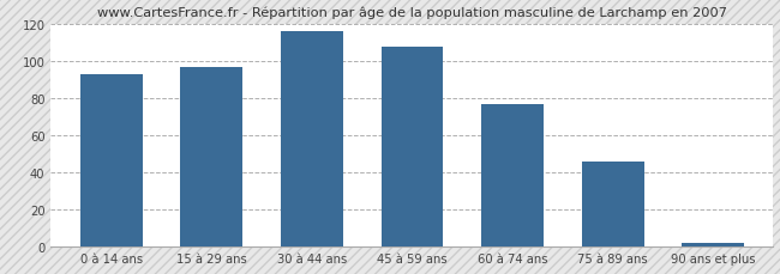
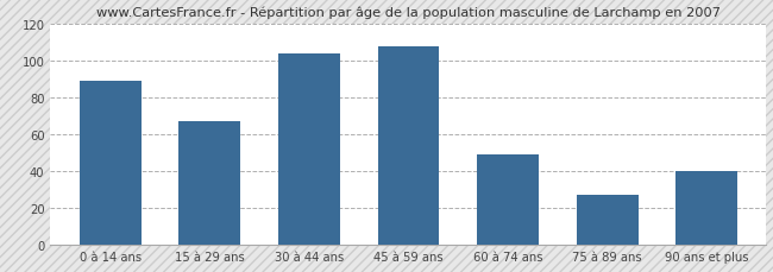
0 à 14 ans: 93 -> 89
15 à 29 ans: 97 -> 67
30 à 44 ans: 116 -> 104
60 à 74 ans: 77 -> 49
75 à 89 ans: 46 -> 27
90 ans et plus: 2 -> 40
